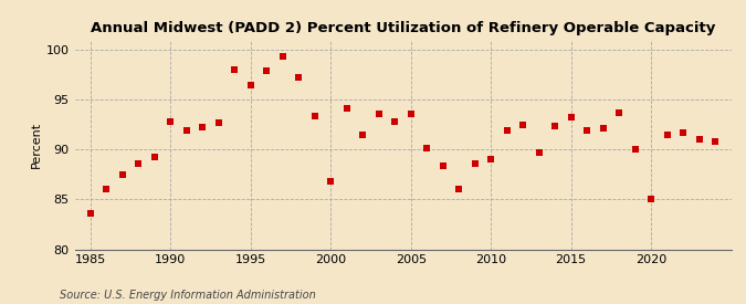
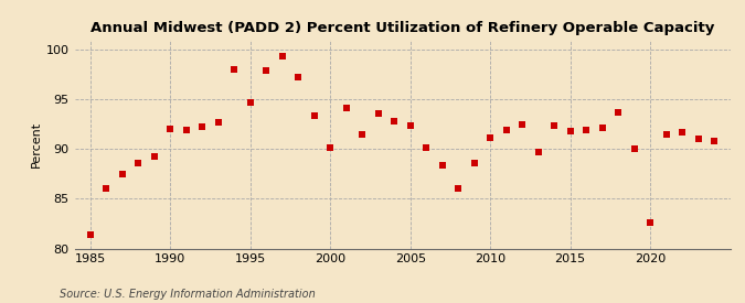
1985: 83.6 -> 81.4
1990: 92.8 -> 92.0
1995: 96.4 -> 94.7
2000: 86.8 -> 90.1
2005: 93.6 -> 92.3
2010: 89.0 -> 91.1
2015: 93.2 -> 91.8
2020: 85.0 -> 82.6
